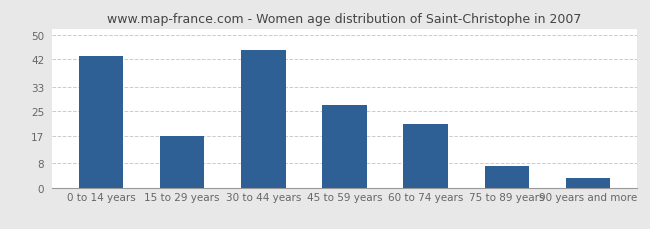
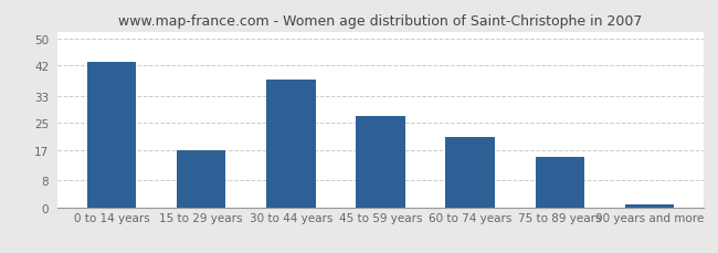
30 to 44 years: 45 -> 38
75 to 89 years: 7 -> 15
90 years and more: 3 -> 1
